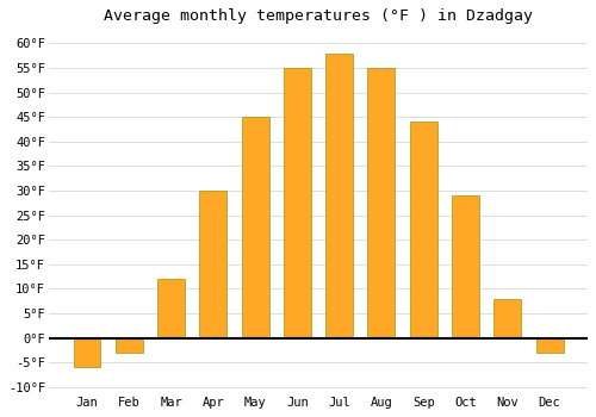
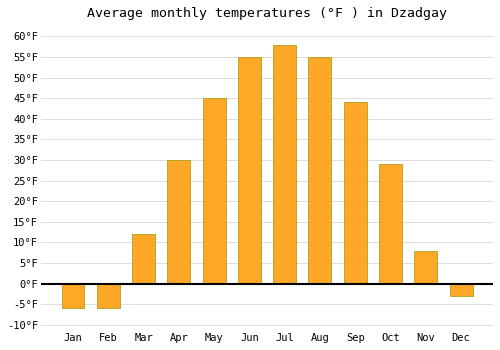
Feb: -3°F -> -6°F
